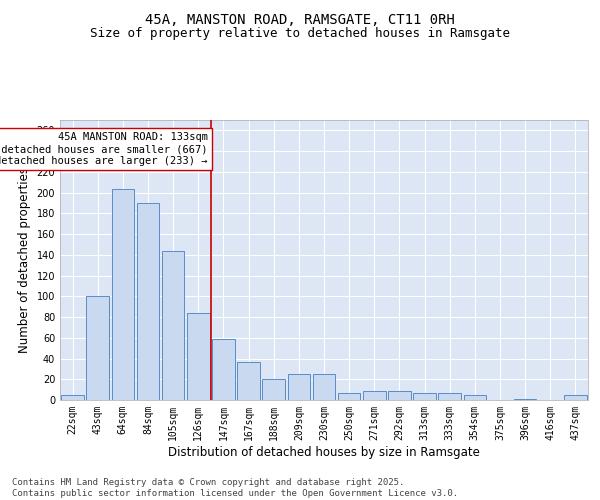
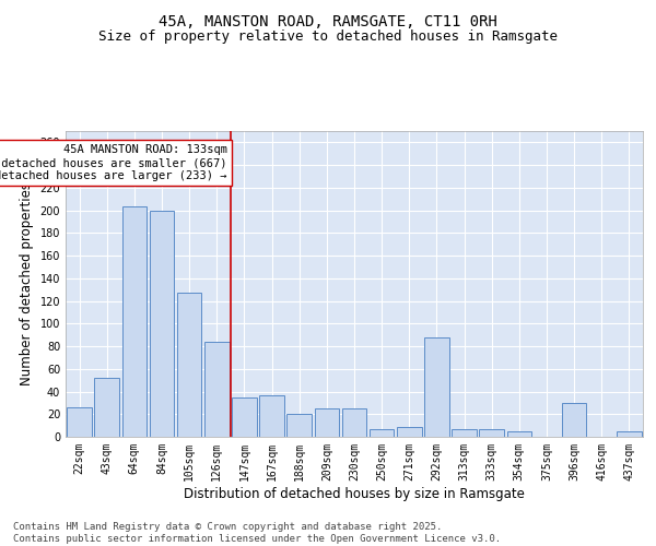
22sqm: 5 -> 26
43sqm: 100 -> 52
84sqm: 190 -> 200
105sqm: 144 -> 127
147sqm: 59 -> 35
292sqm: 9 -> 88
396sqm: 1 -> 30
